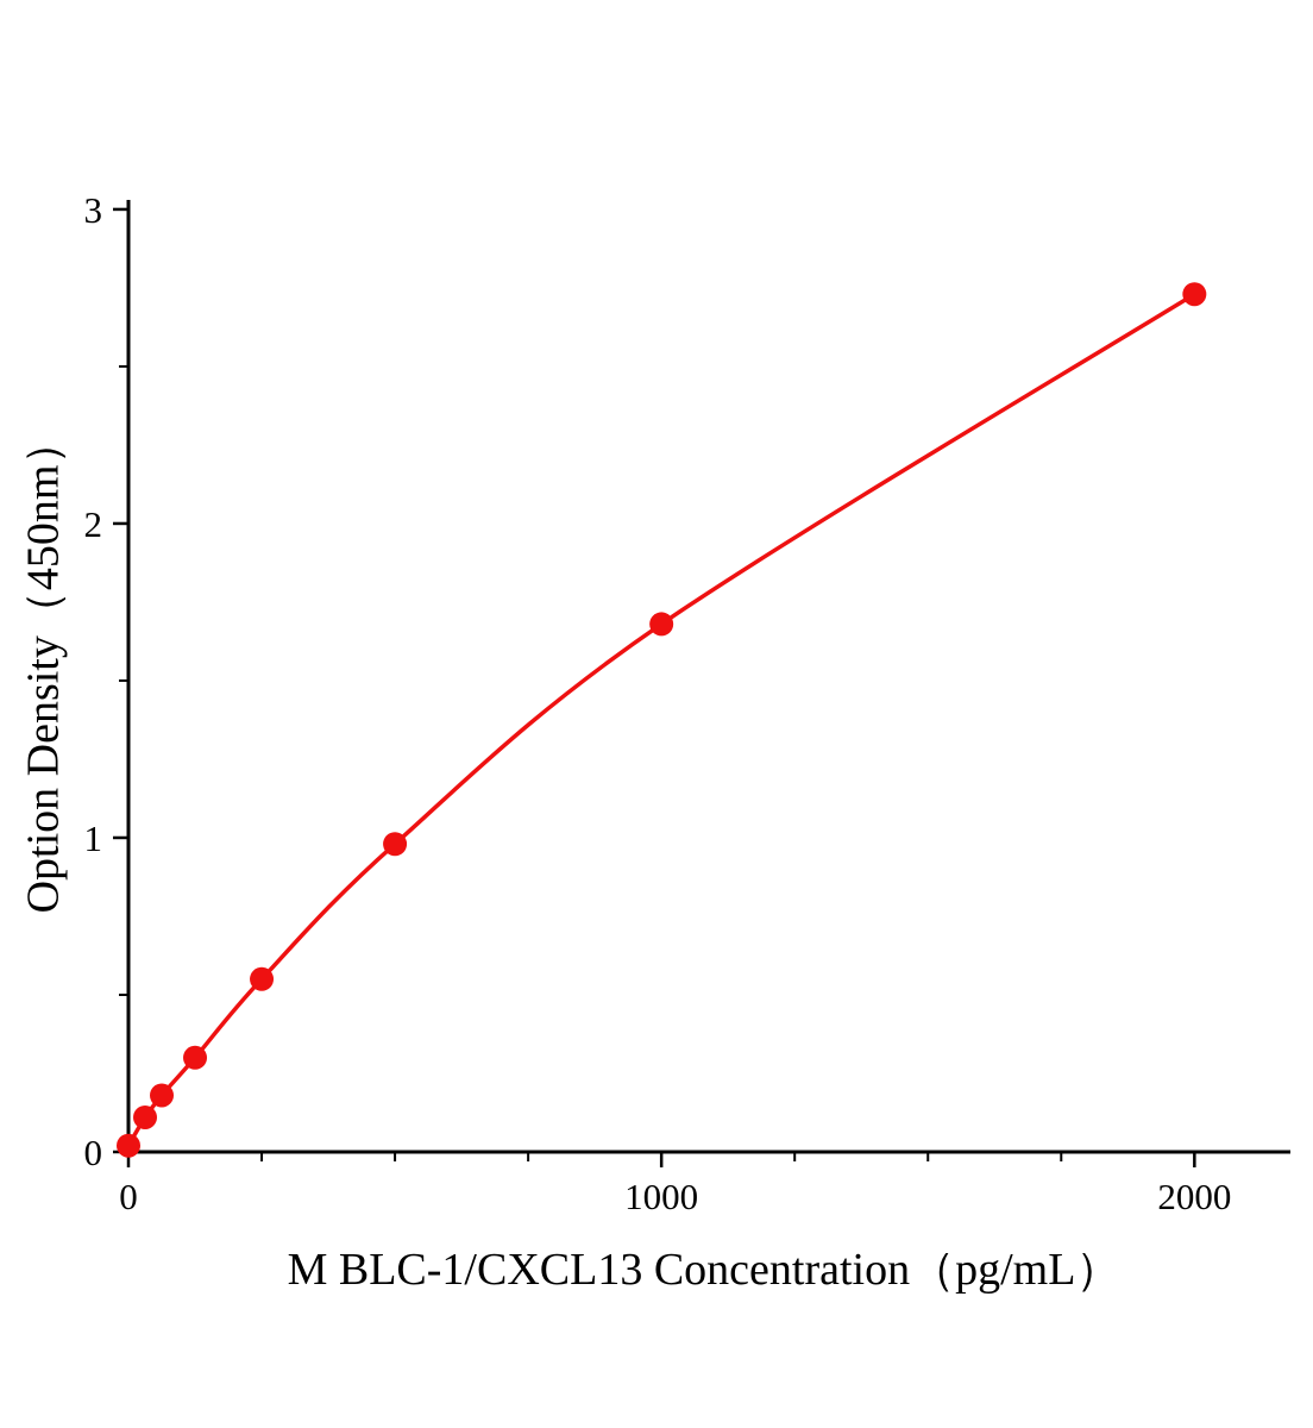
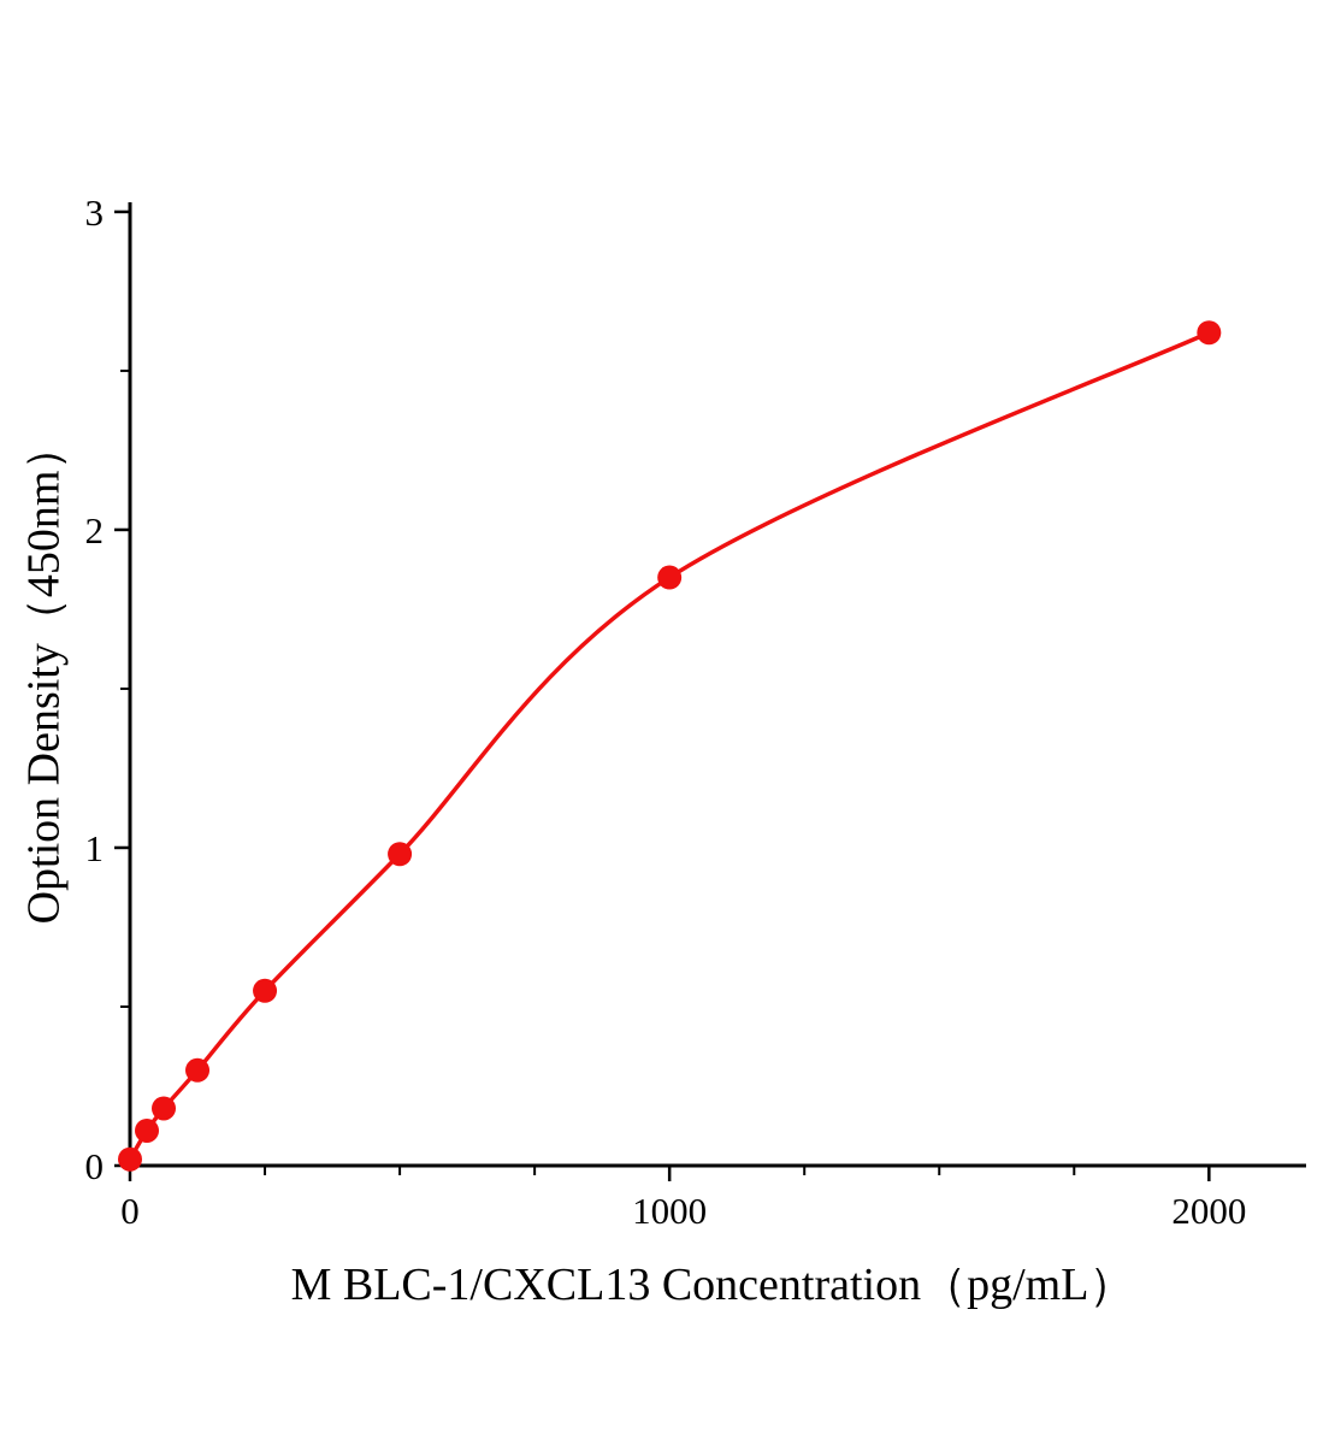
1000: 1.68 -> 1.85
2000: 2.73 -> 2.62
